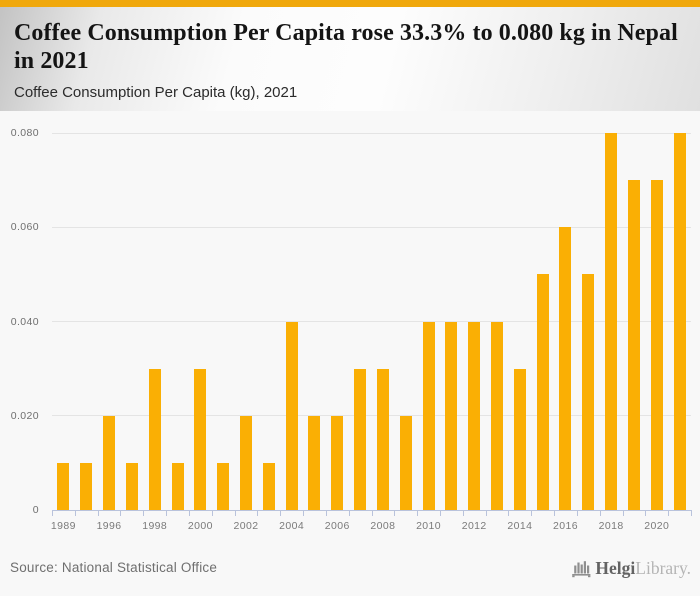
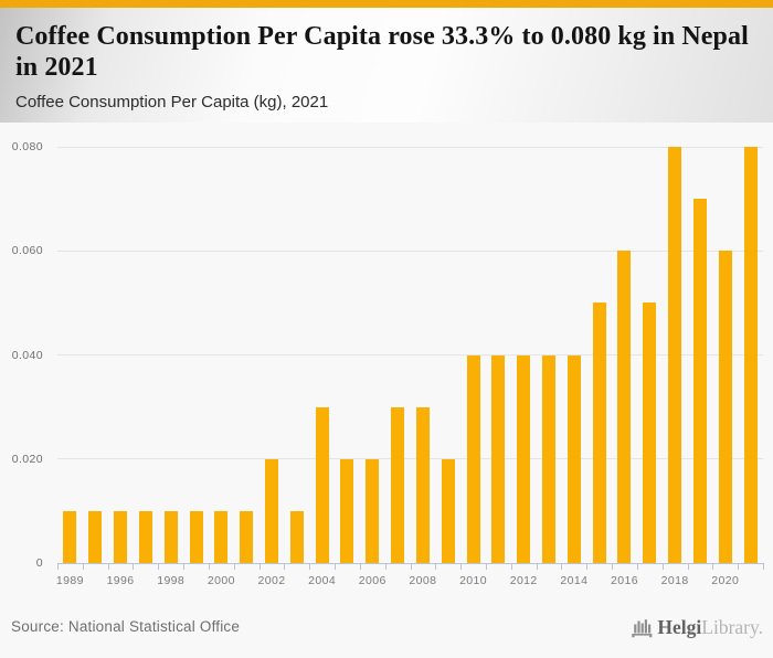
1996: 0.02 -> 0.01
1998: 0.03 -> 0.01
2000: 0.03 -> 0.01
2004: 0.04 -> 0.03
2014: 0.03 -> 0.04
2020: 0.07 -> 0.06
